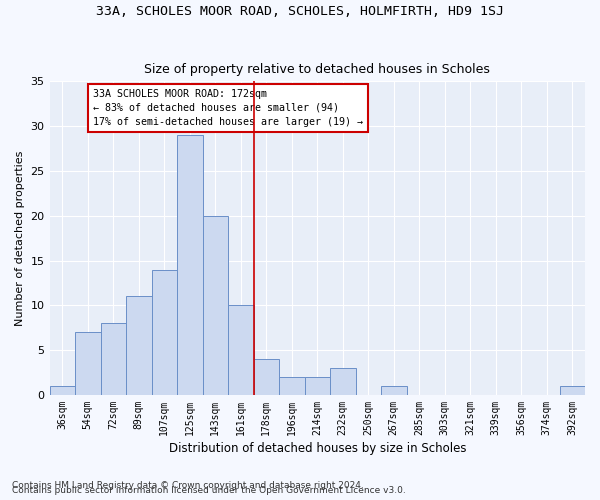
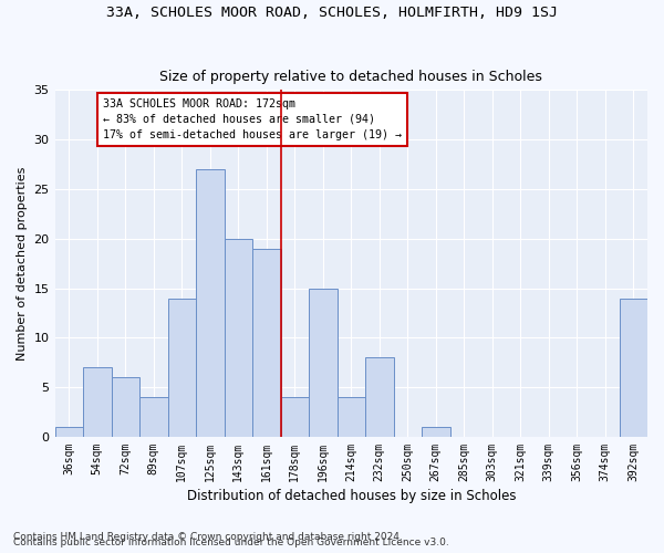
72sqm: 8 -> 6
89sqm: 11 -> 4
125sqm: 29 -> 27
161sqm: 10 -> 19
196sqm: 2 -> 15
214sqm: 2 -> 4
232sqm: 3 -> 8
392sqm: 1 -> 14
